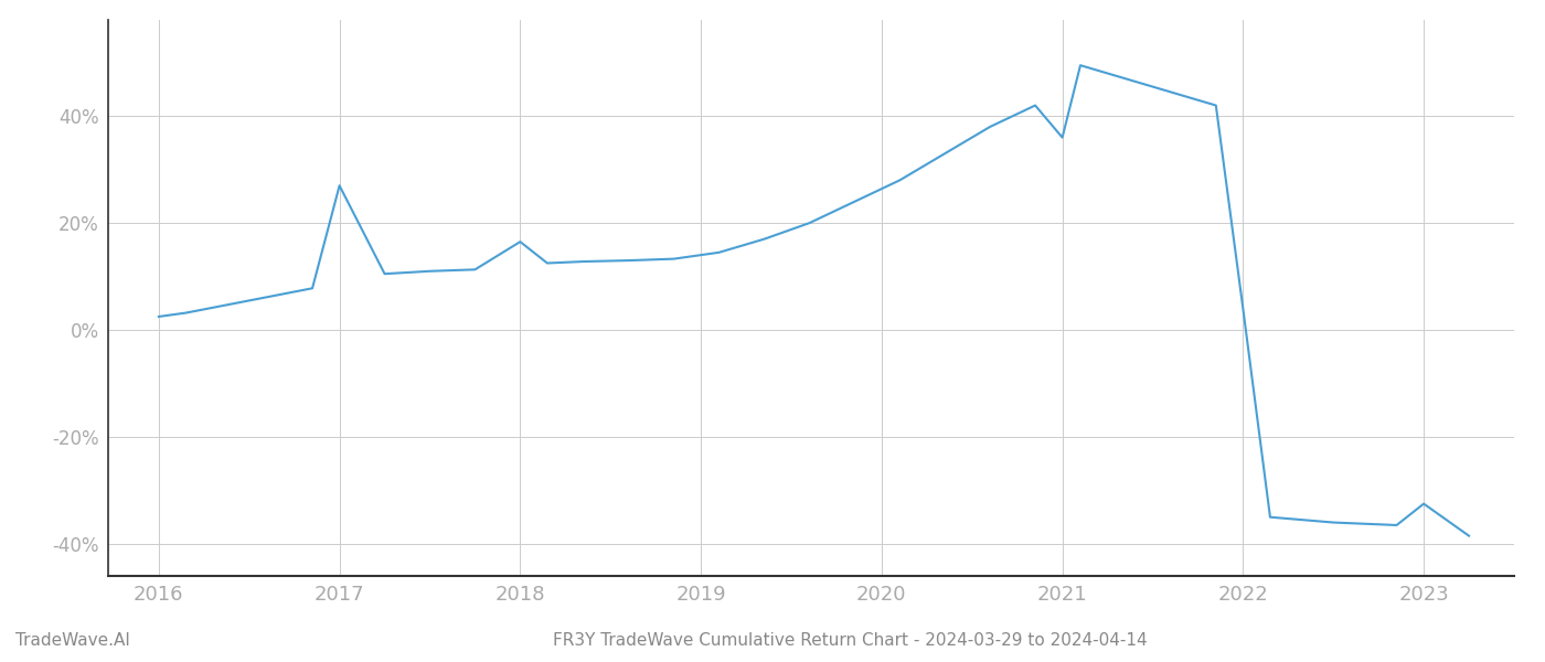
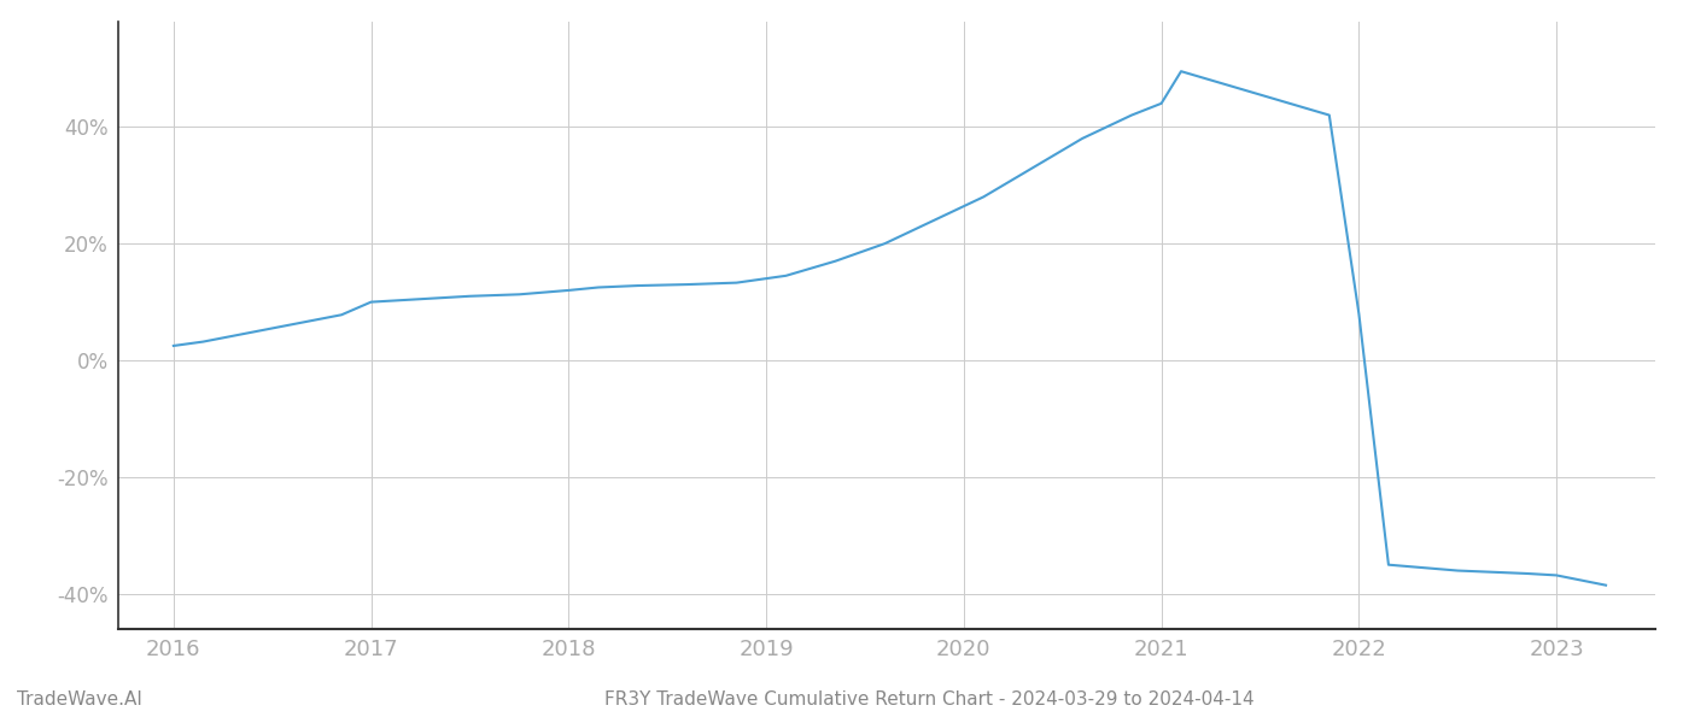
2017: 27.0% -> 10.0%
2018: 16.5% -> 12.0%
2021: 36.0% -> 44.0%
2022: 4.0% -> 8.0%
2023: -32.5% -> -36.8%
